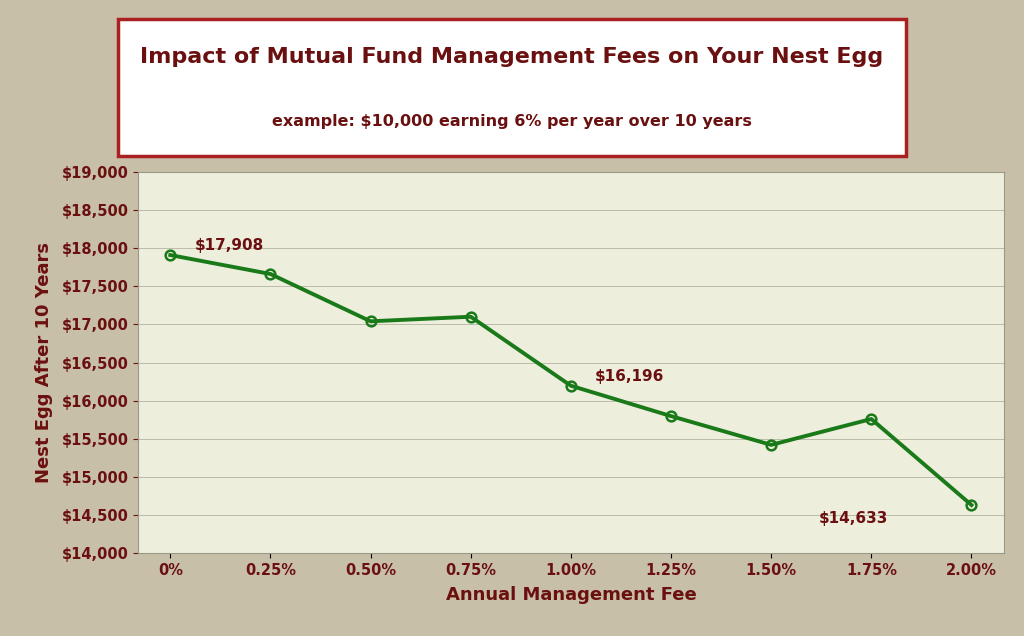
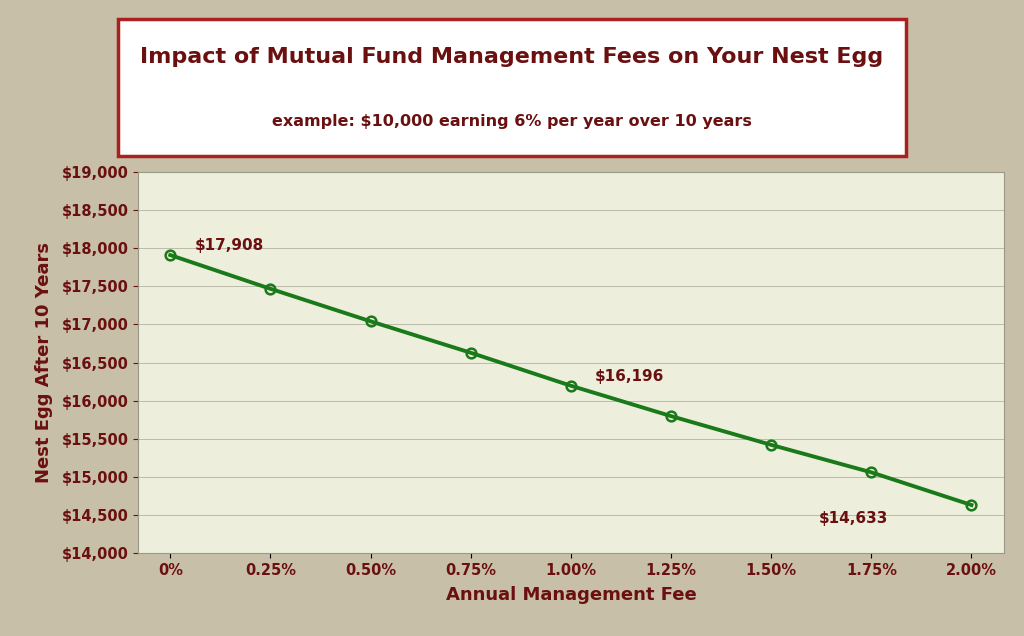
0.25%: $17,660 -> $17,470
0.75%: $17,100 -> $16,630
1.75%: $15,760 -> $15,060
